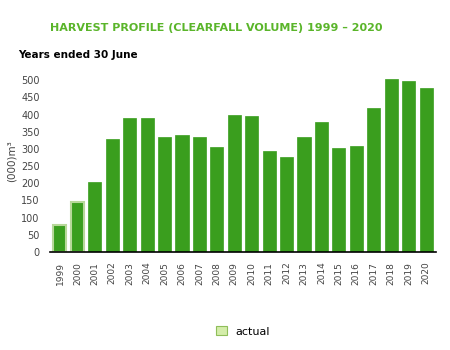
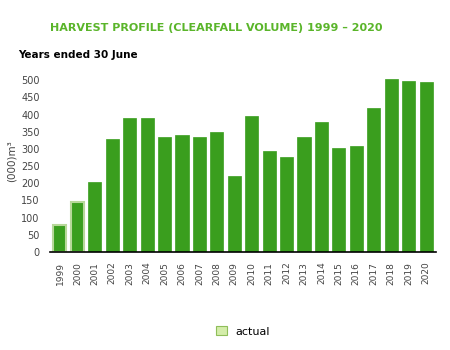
2008: 307 -> 350
2009: 398 -> 220
2020: 477 -> 495
